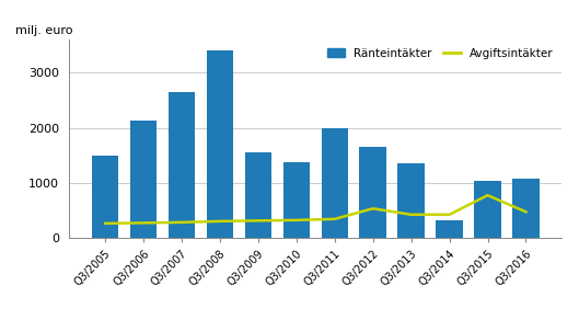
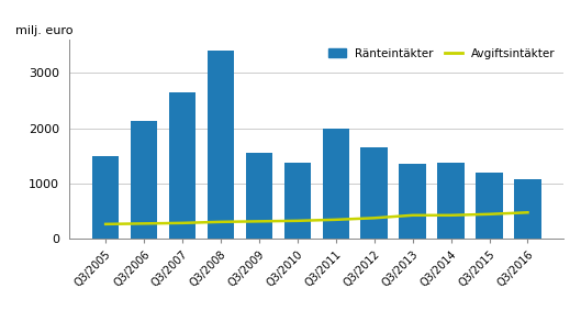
Avgiftsintäkter/Q3/2012: 540 -> 380
Ränteintäkter/Q3/2014: 320 -> 1380
Ränteintäkter/Q3/2015: 1040 -> 1210
Avgiftsintäkter/Q3/2015: 780 -> 450
